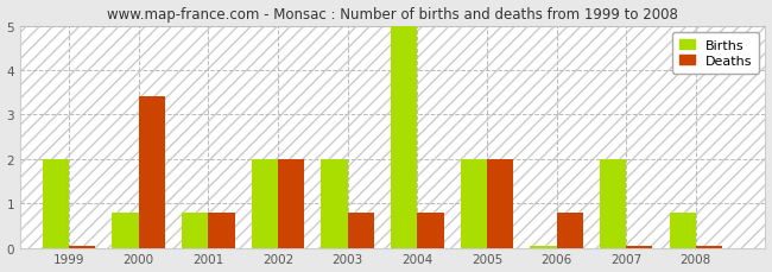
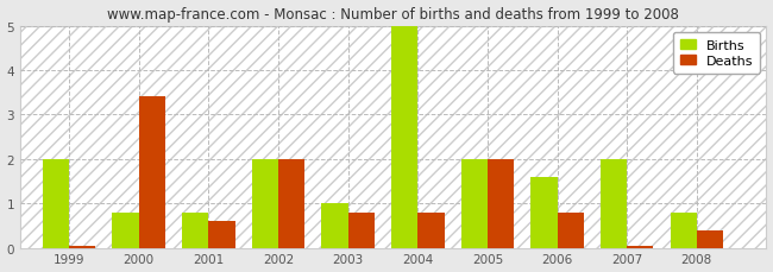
Deaths/2001: 0.80 -> 0.60
Births/2003: 2.00 -> 1.00
Births/2006: 0.05 -> 1.60
Deaths/2008: 0.05 -> 0.40
